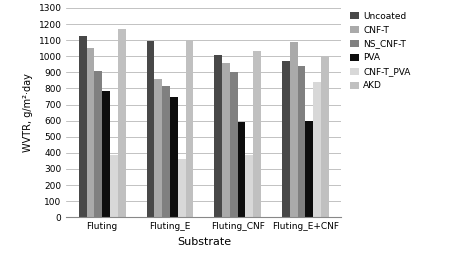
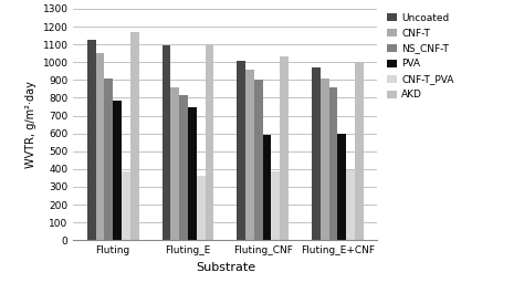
CNF-T/Fluting_E+CNF: 1090 -> 910
NS_CNF-T/Fluting_E+CNF: 940 -> 860
CNF-T_PVA/Fluting_E+CNF: 840 -> 390
